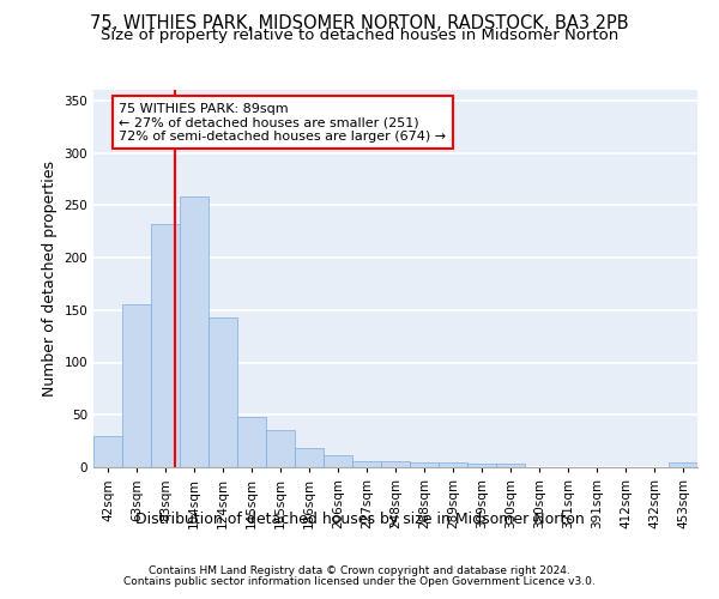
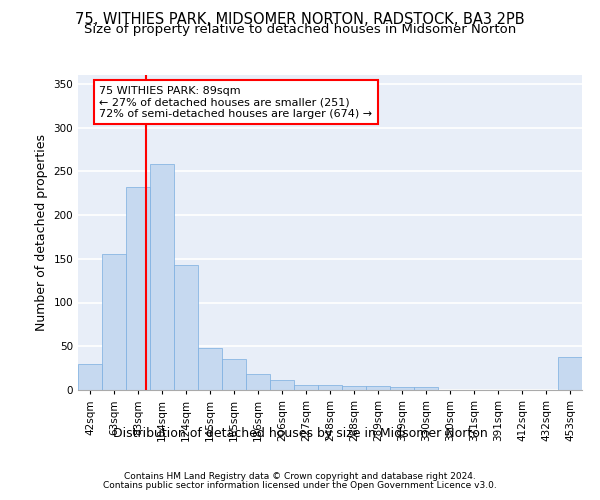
453sqm: 5 -> 38
